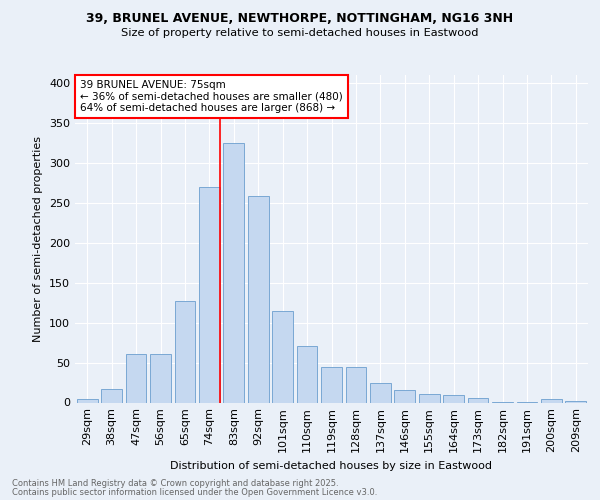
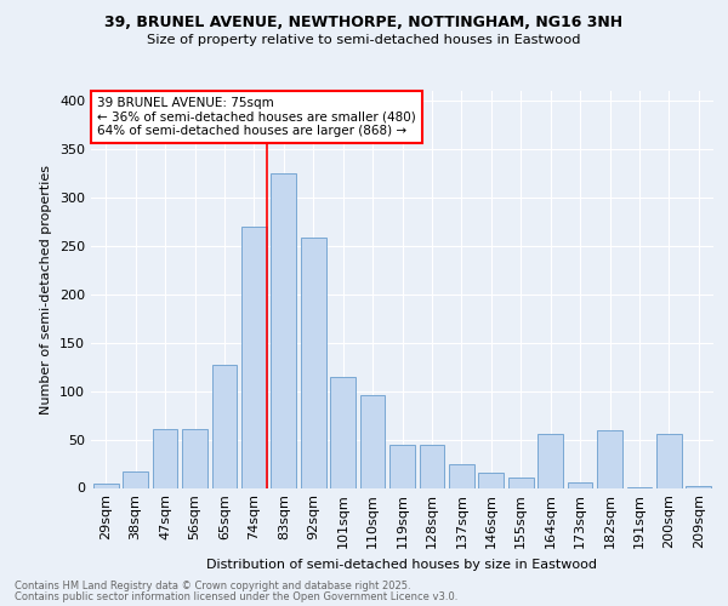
110sqm: 71 -> 96
164sqm: 10 -> 56
182sqm: 1 -> 60
200sqm: 4 -> 56
